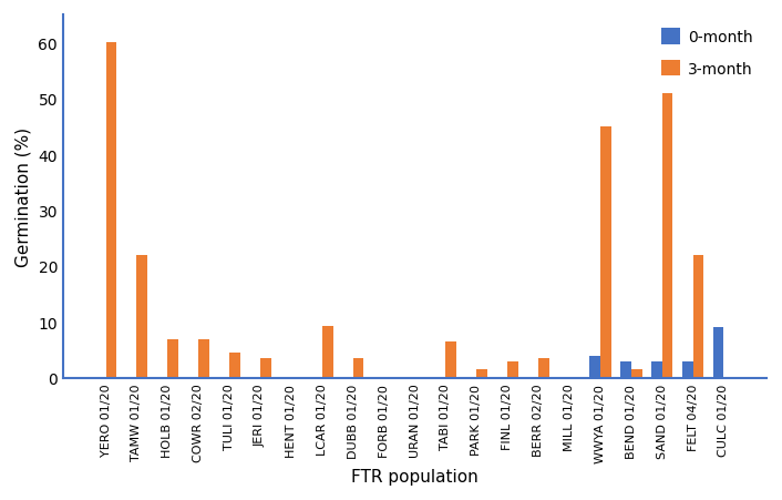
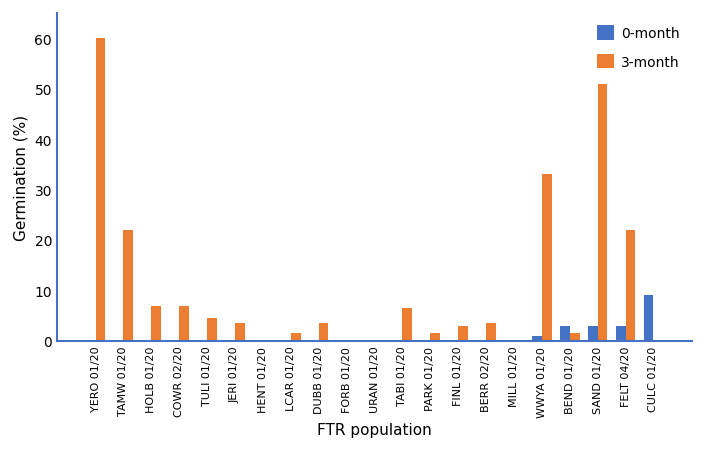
3-month/LCAR 01/20: 9.2 -> 1.5
0-month/WWYA 01/20: 4 -> 1
3-month/WWYA 01/20: 45.0 -> 33.0
